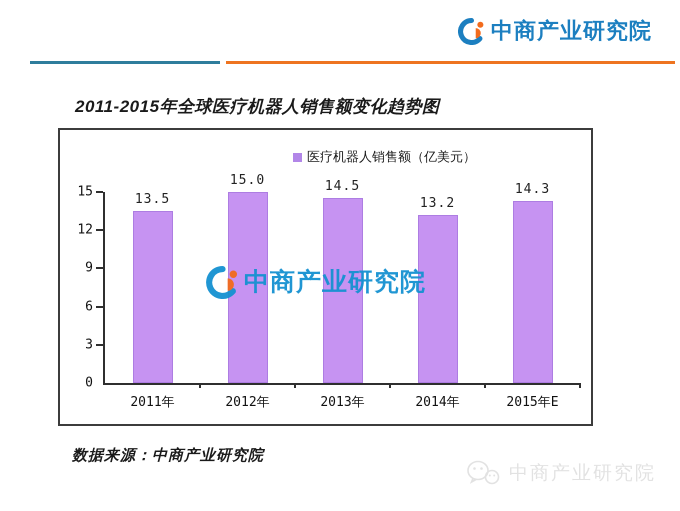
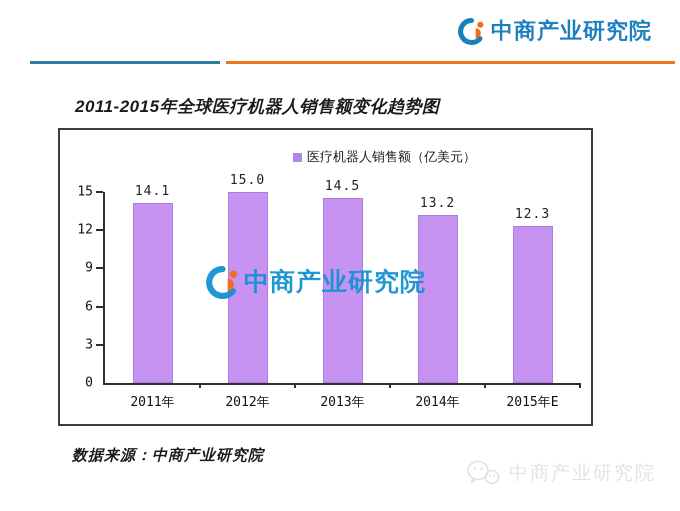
2011年: 13.5 -> 14.1
2015年E: 14.3 -> 12.3
